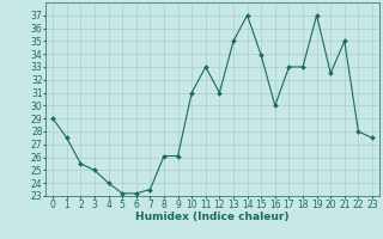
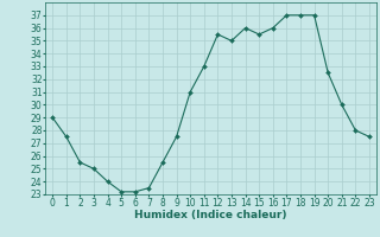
8: 26.1 -> 25.5
9: 26.1 -> 27.5
12: 31.0 -> 35.5
14: 37.0 -> 36.0
15: 33.9 -> 35.5
16: 30.0 -> 36.0
17: 33.0 -> 37.0
18: 33.0 -> 37.0
21: 35.0 -> 30.0
